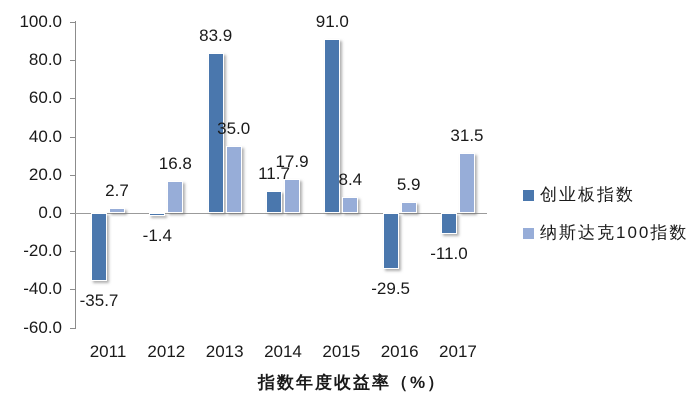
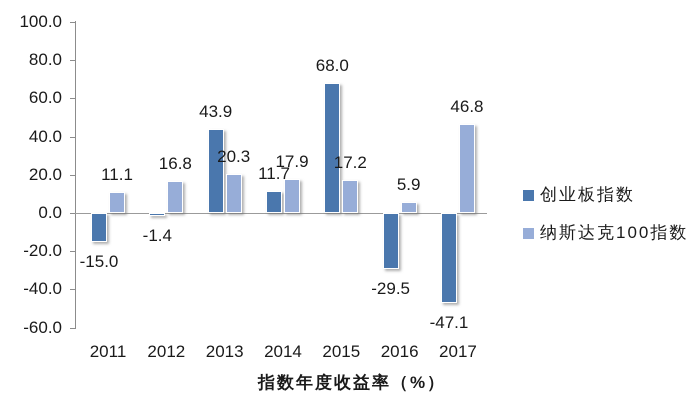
创业板指数/2011: -35.7 -> -15.0
纳斯达克100指数/2011: 2.7 -> 11.1
创业板指数/2013: 83.9 -> 43.9
纳斯达克100指数/2013: 35.0 -> 20.3
创业板指数/2015: 91.0 -> 68.0
纳斯达克100指数/2015: 8.4 -> 17.2
创业板指数/2017: -11.0 -> -47.1
纳斯达克100指数/2017: 31.5 -> 46.8
